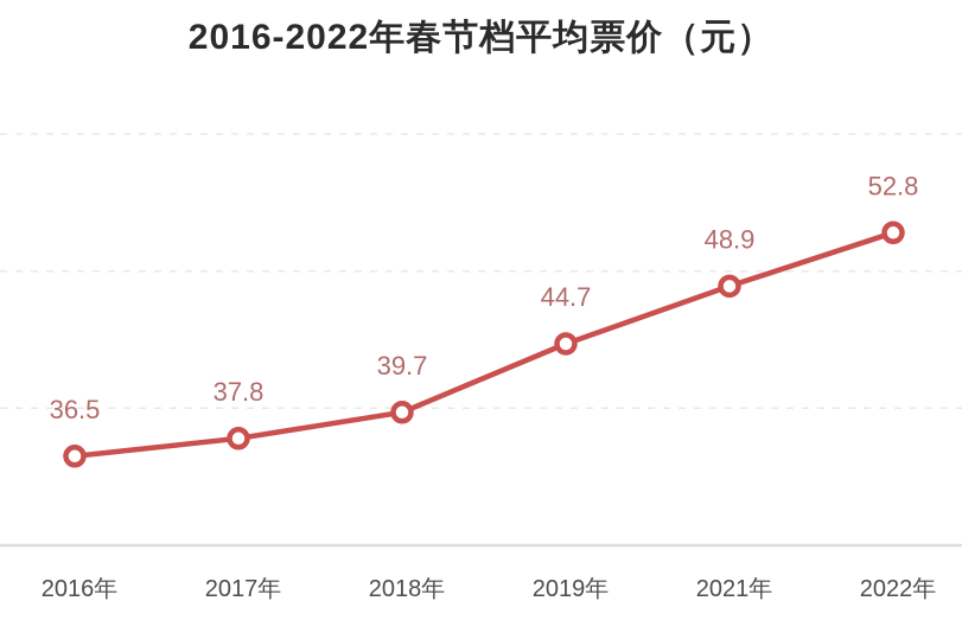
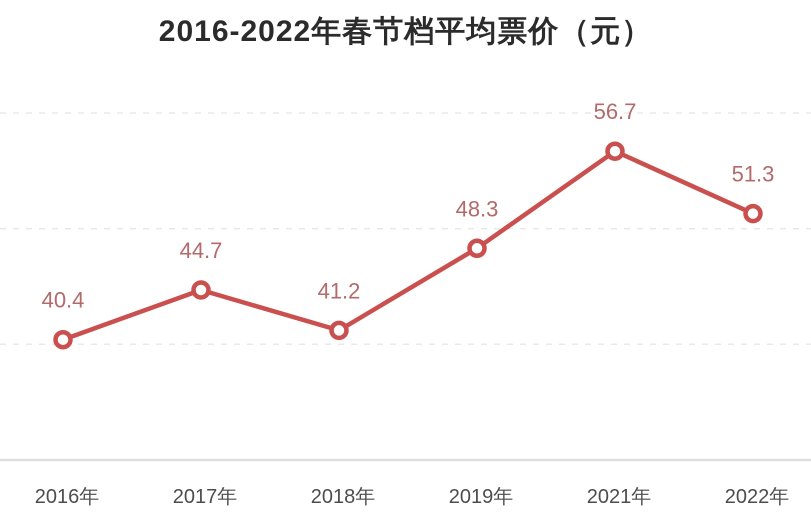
2016年: 36.5 -> 40.4
2017年: 37.8 -> 44.7
2018年: 39.7 -> 41.2
2019年: 44.7 -> 48.3
2021年: 48.9 -> 56.7
2022年: 52.8 -> 51.3
